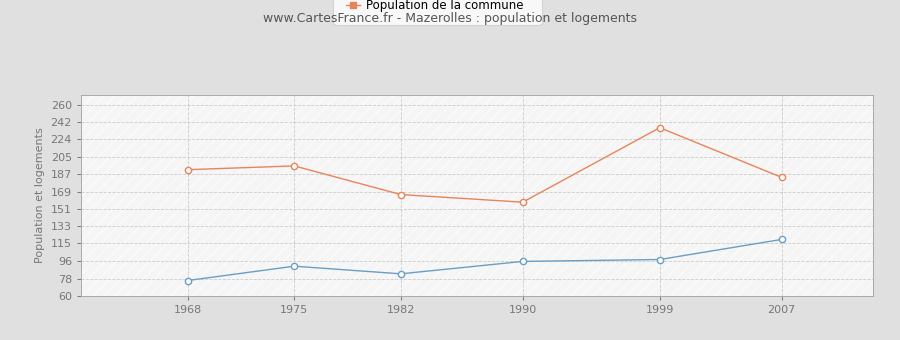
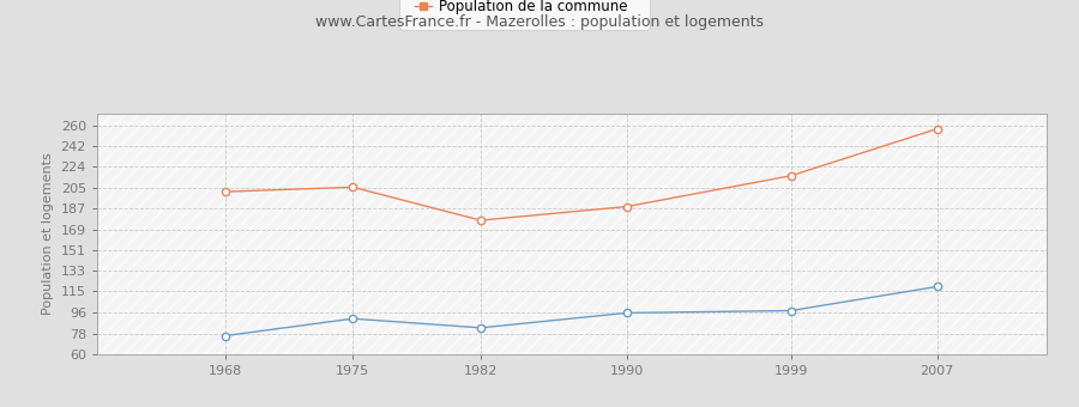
Population de la commune/1968: 192 -> 202
Population de la commune/1975: 196 -> 206
Population de la commune/1982: 166 -> 177
Population de la commune/1990: 158 -> 189
Population de la commune/1999: 236 -> 216
Population de la commune/2007: 184 -> 257
